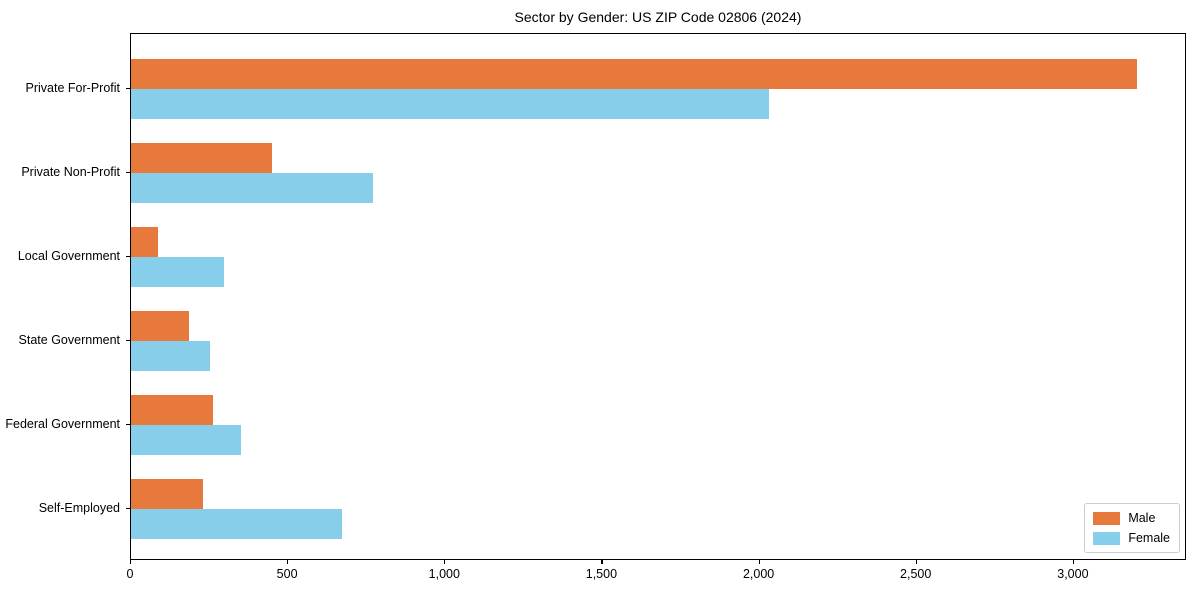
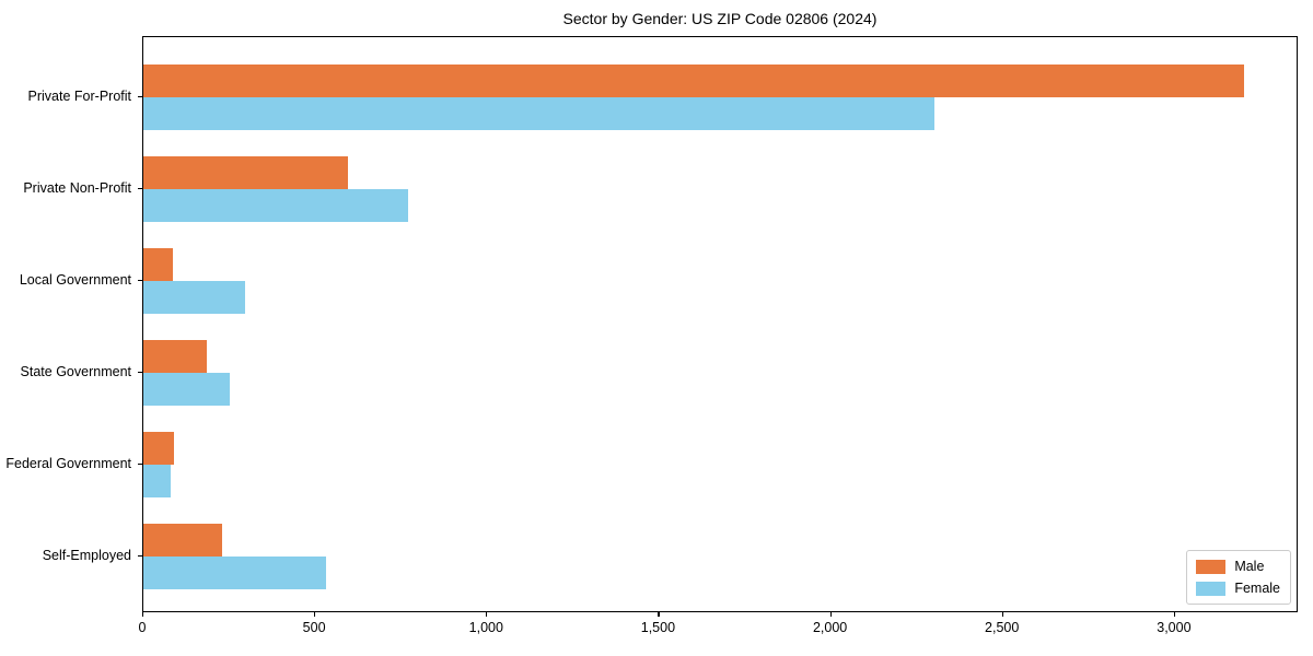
Female/Private For-Profit: 2030 -> 2300
Male/Private Non-Profit: 450 -> 600
Male/Federal Government: 260 -> 90
Female/Federal Government: 350 -> 80
Female/Self-Employed: 670 -> 530
